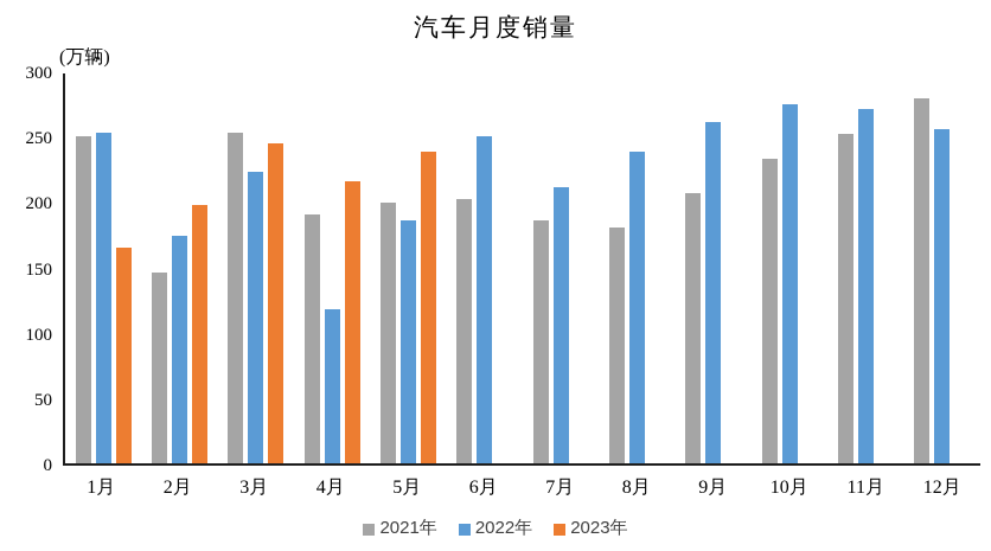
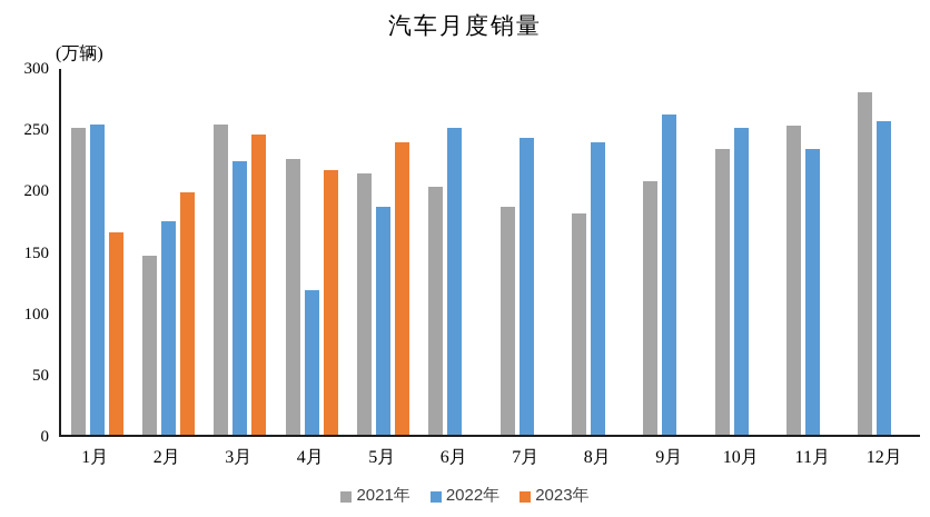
2021年/4月: 190 -> 225
2021年/5月: 199 -> 213
2022年/7月: 211 -> 242
2022年/10月: 275 -> 250
2022年/11月: 271 -> 233
